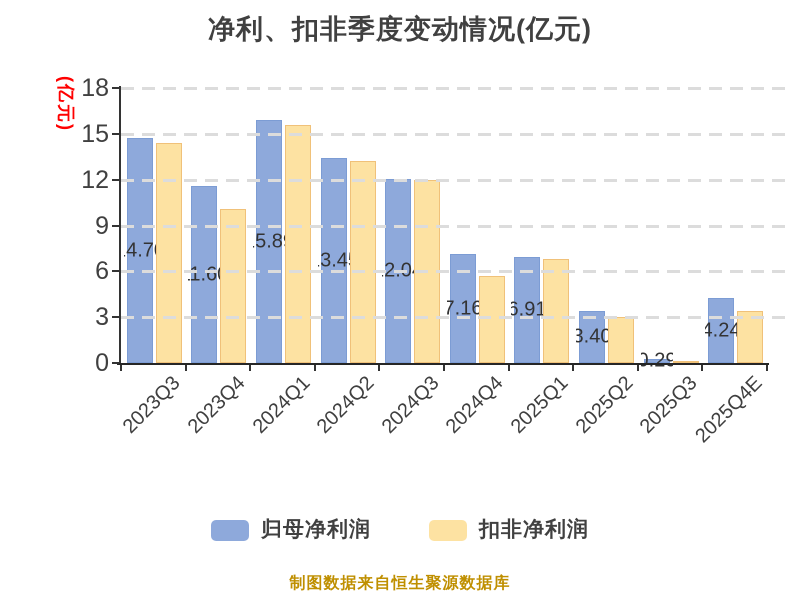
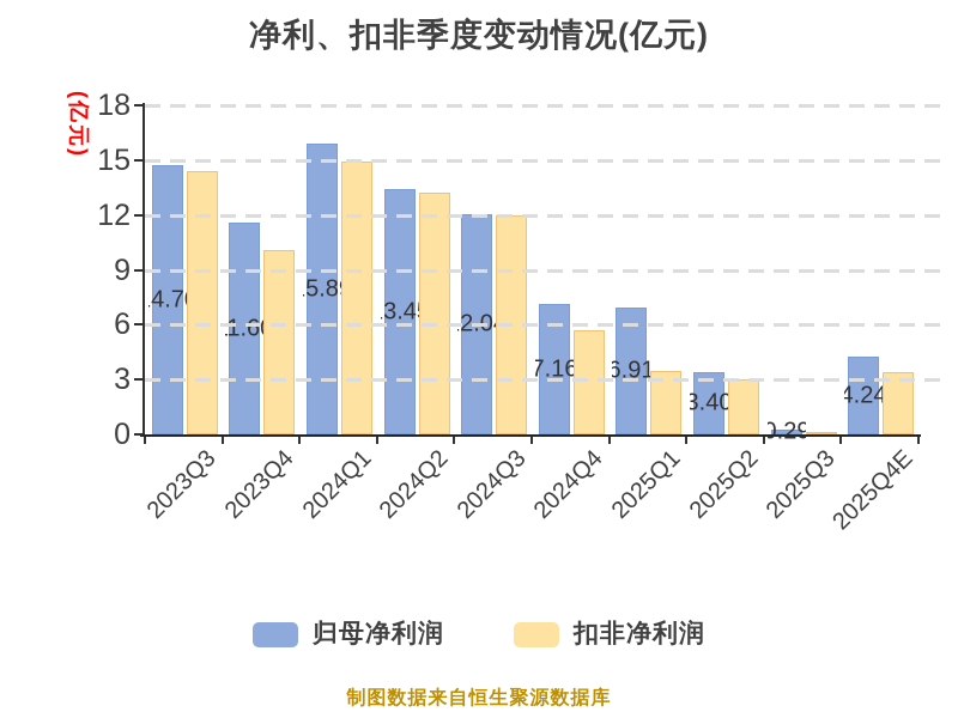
扣非净利润/2024Q1: 15.6 -> 14.9
扣非净利润/2025Q1: 6.8 -> 3.5
